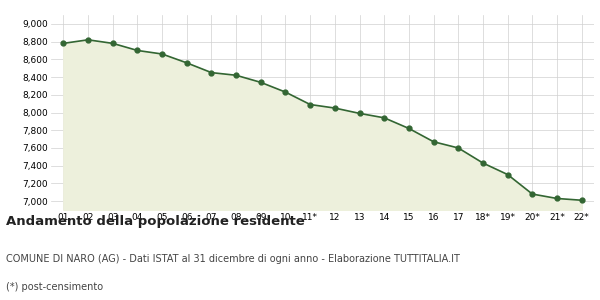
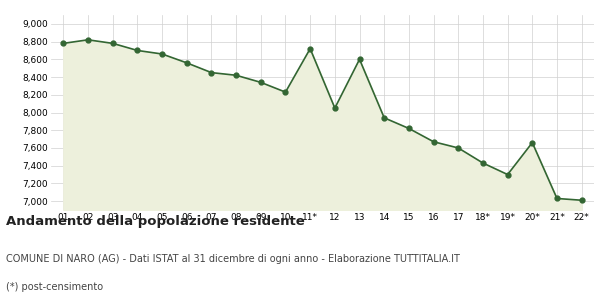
11*: 8,090 -> 8,720
13: 7,990 -> 8,600
20*: 7,080 -> 7,660
